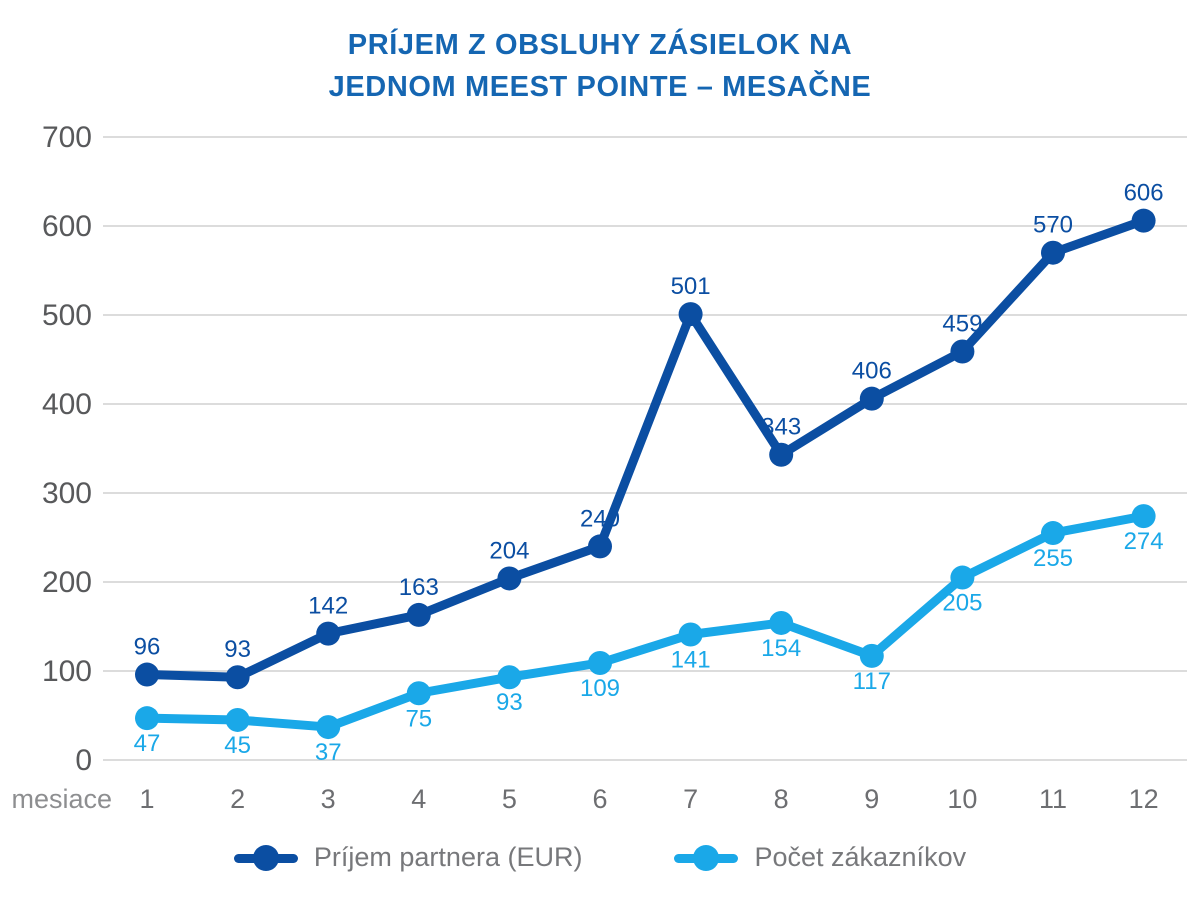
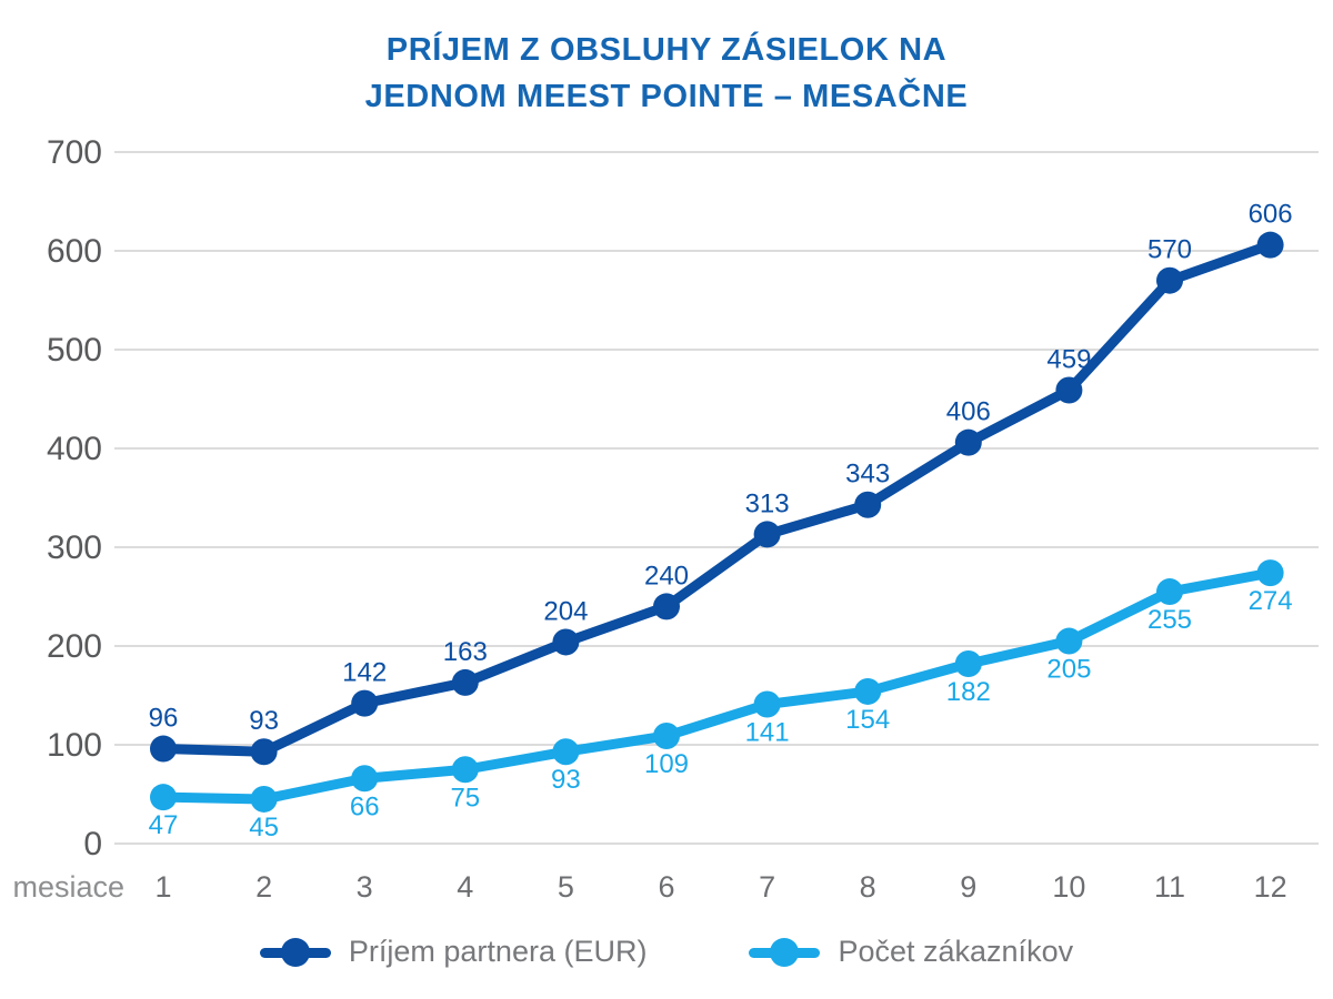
Počet zákazníkov/3: 37 -> 66
Príjem partnera (EUR)/7: 501 -> 313
Počet zákazníkov/9: 117 -> 182
